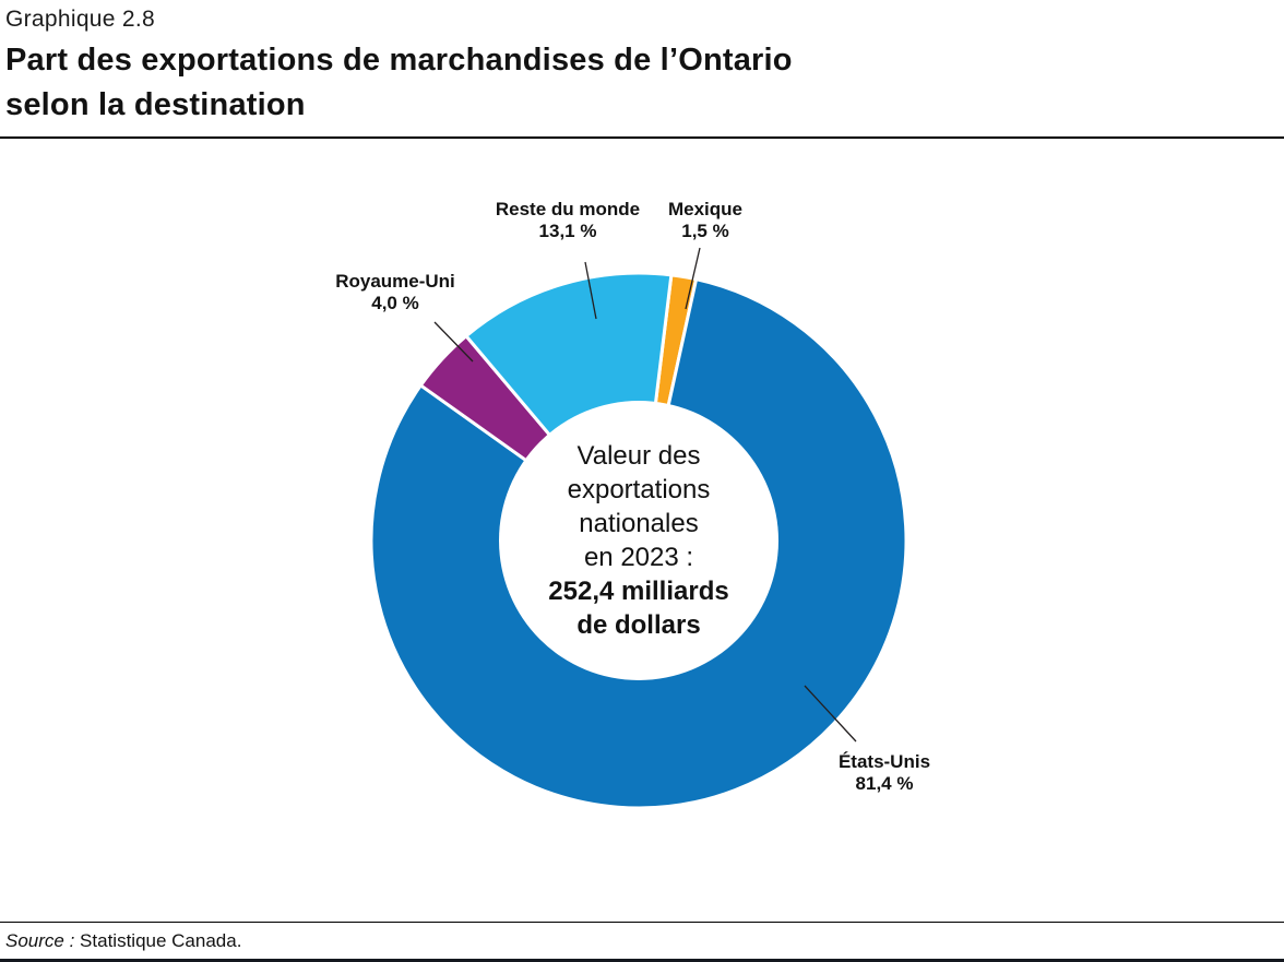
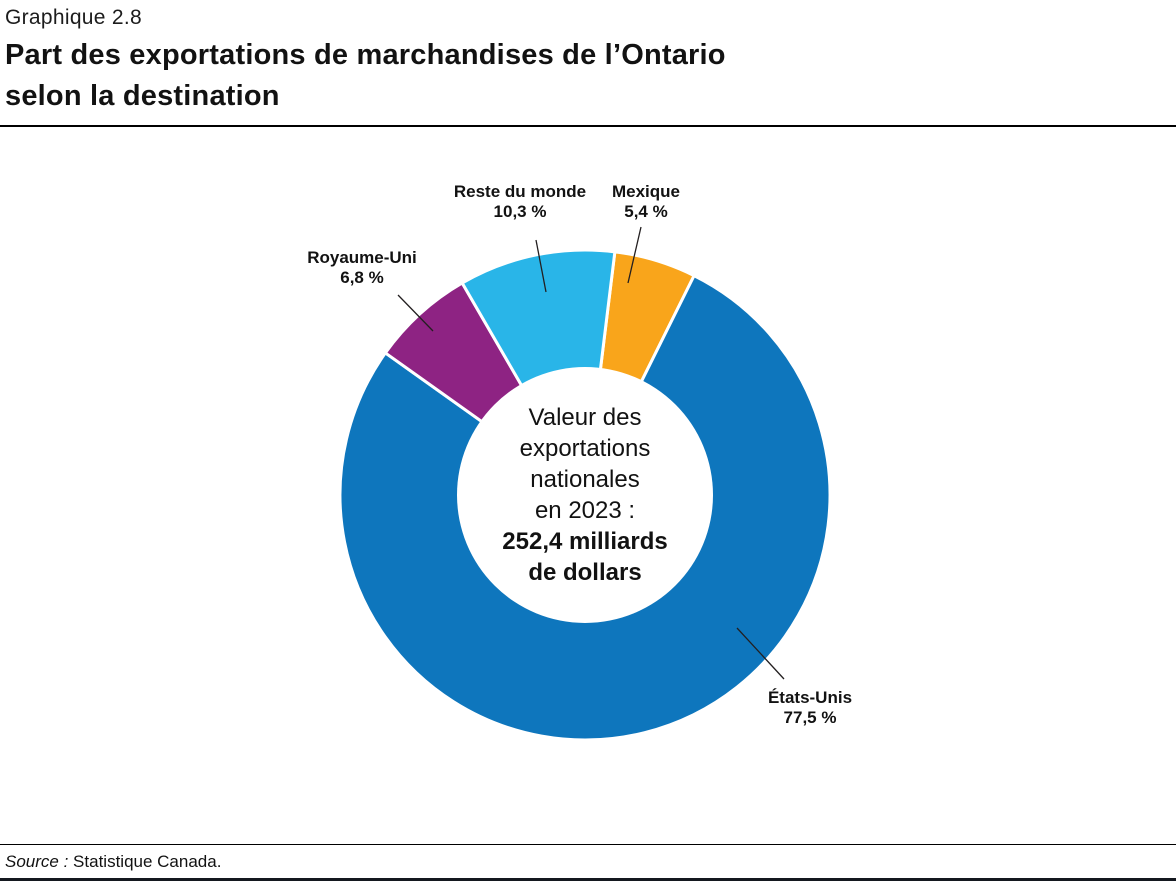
Mexique: 1,5 -> 5,4
États-Unis: 81,4 -> 77,5
Royaume-Uni: 4,0 -> 6,8
Reste du monde: 13,1 -> 10,3
